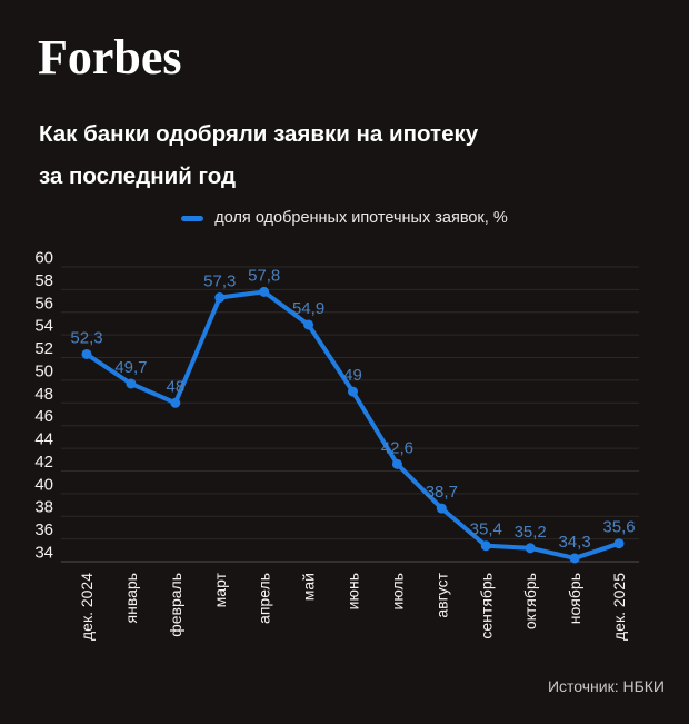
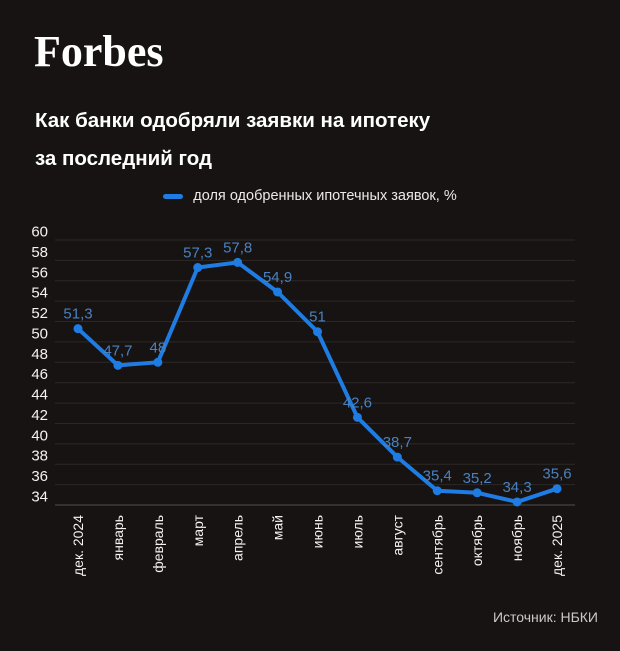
дек. 2024: 52,3 -> 51,3
январь: 49,7 -> 47,7
июнь: 49 -> 51
